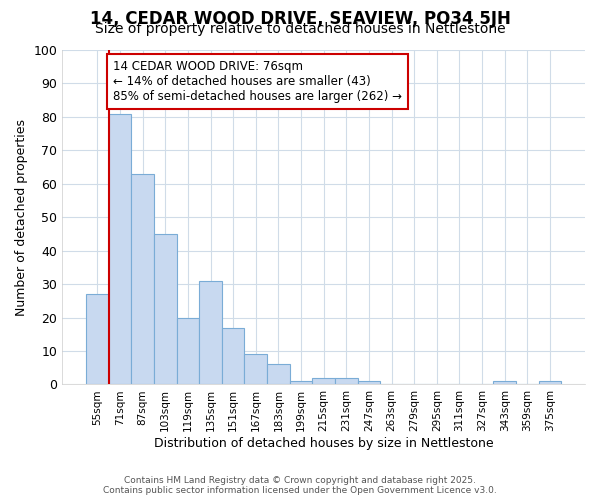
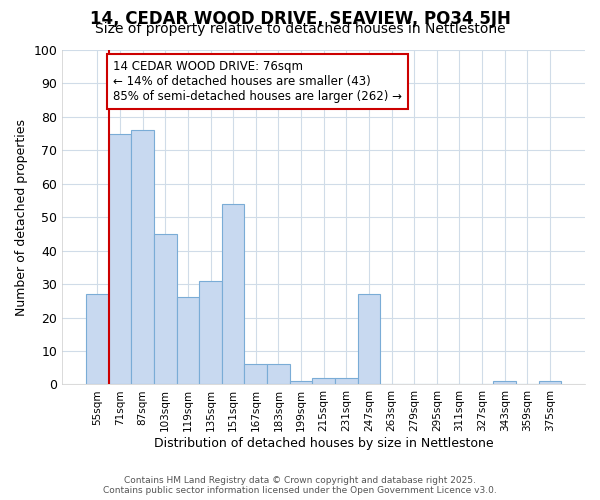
71sqm: 81 -> 75
87sqm: 63 -> 76
119sqm: 20 -> 26
151sqm: 17 -> 54
167sqm: 9 -> 6
247sqm: 1 -> 27
